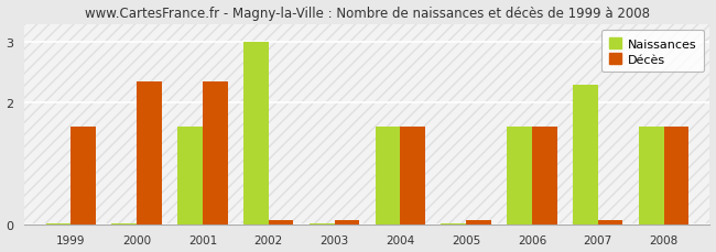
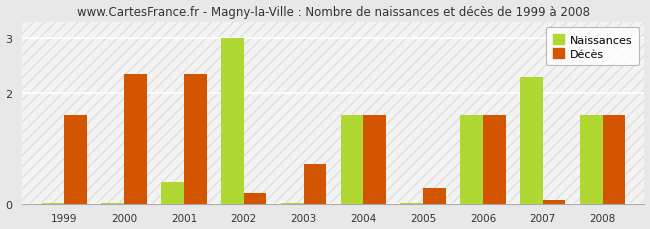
Naissances/2001: 1.60 -> 0.40
Décès/2002: 0.07 -> 0.20
Décès/2003: 0.07 -> 0.72
Décès/2005: 0.07 -> 0.28
